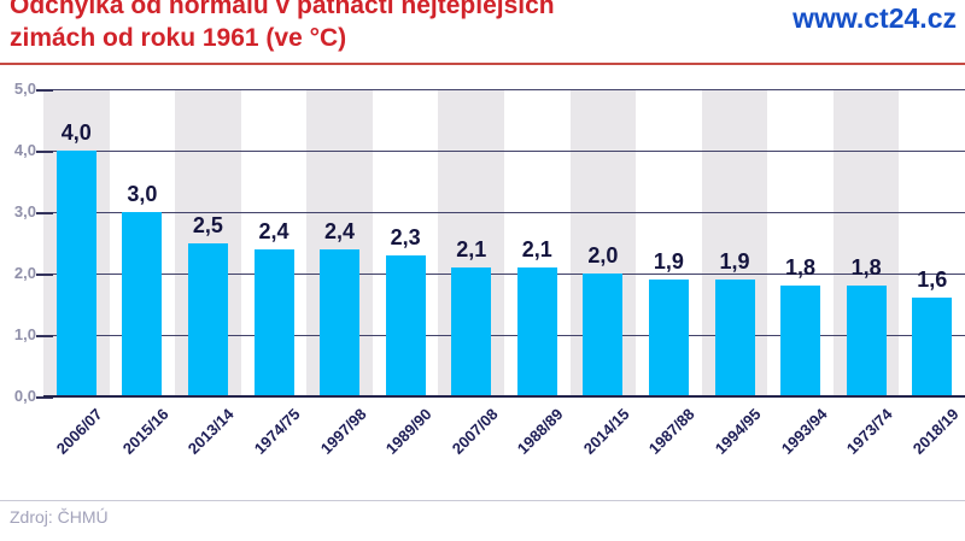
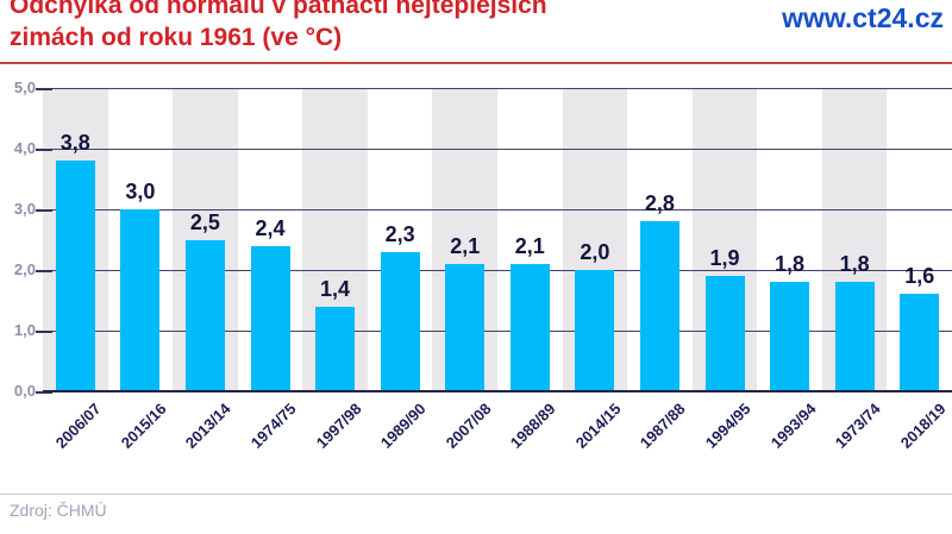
2006/07: 4,0 -> 3,8
1997/98: 2,4 -> 1,4
1987/88: 1,9 -> 2,8
